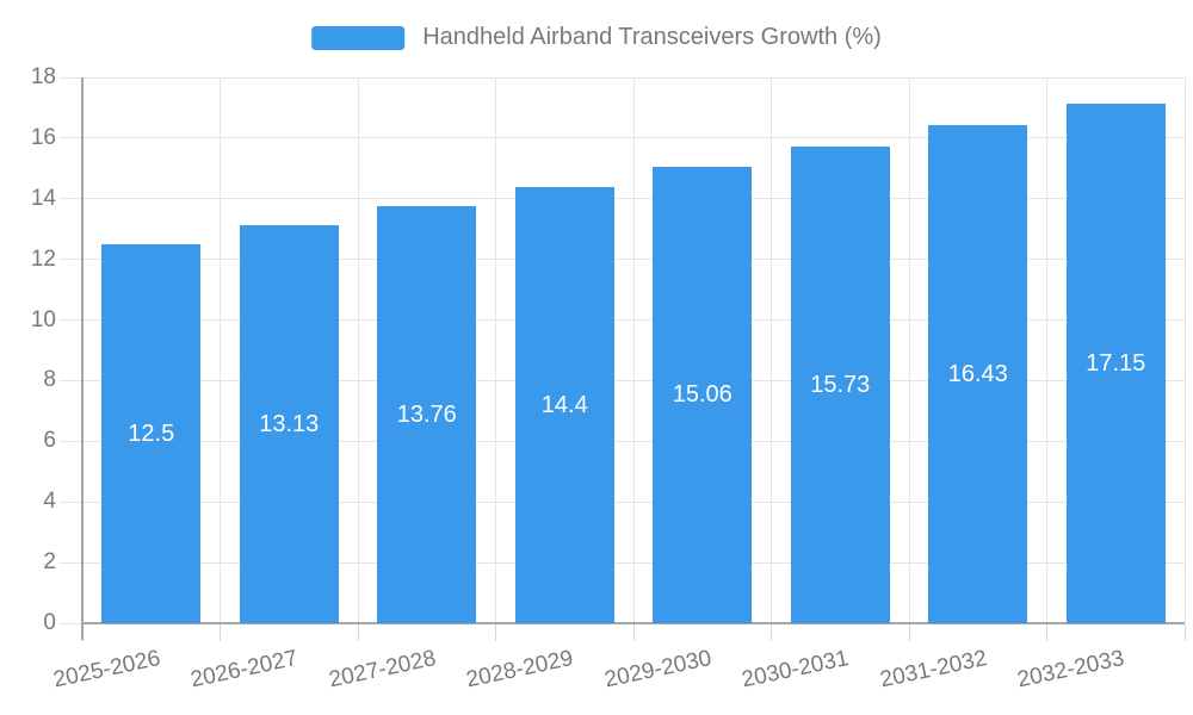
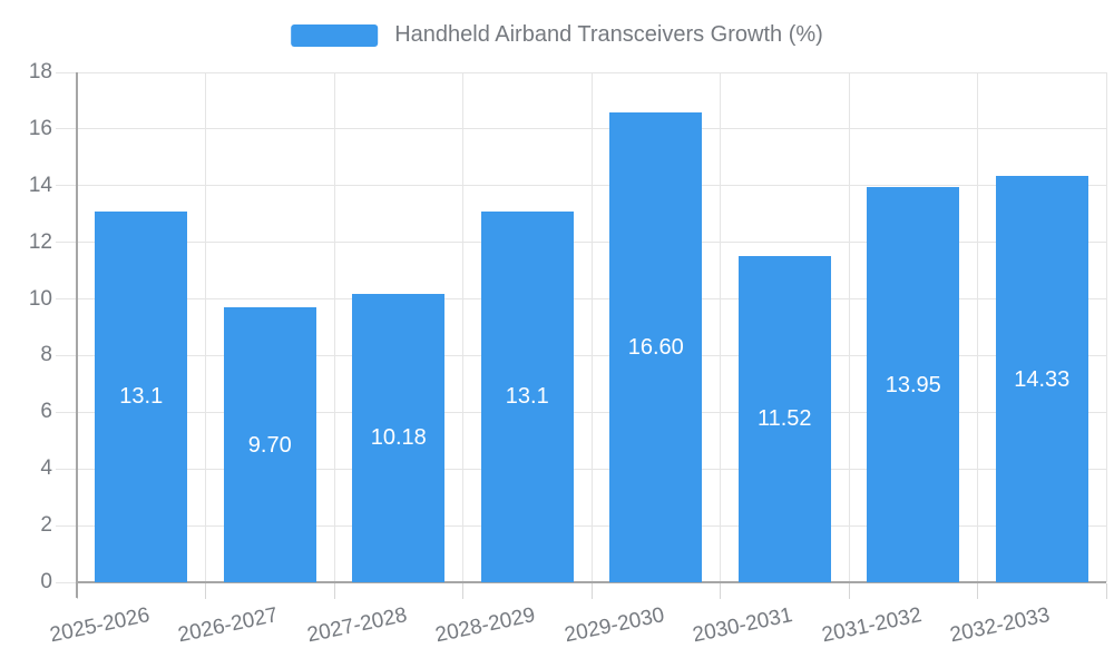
2025-2026: 12.5 -> 13.1
2026-2027: 13.13 -> 9.70
2027-2028: 13.76 -> 10.18
2028-2029: 14.4 -> 13.1
2029-2030: 15.06 -> 16.60
2030-2031: 15.73 -> 11.52
2031-2032: 16.43 -> 13.95
2032-2033: 17.15 -> 14.33
